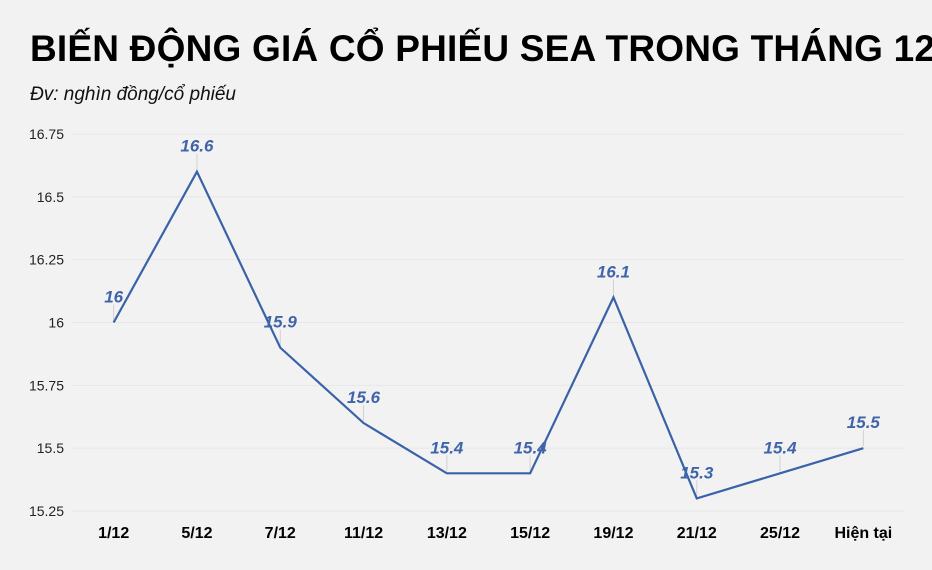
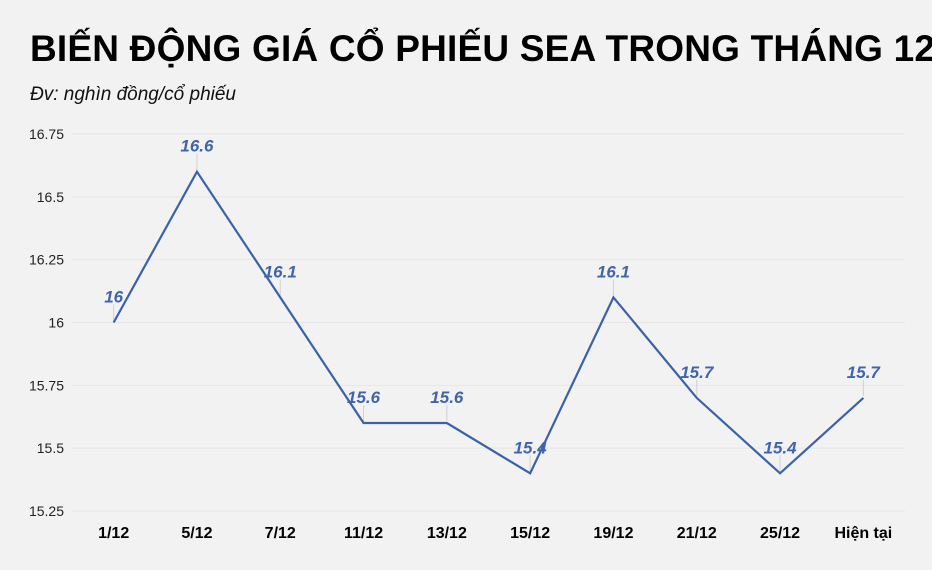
7/12: 15.9 -> 16.1
13/12: 15.4 -> 15.6
21/12: 15.3 -> 15.7
Hiện tại: 15.5 -> 15.7
